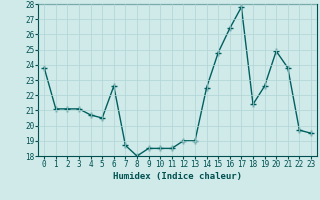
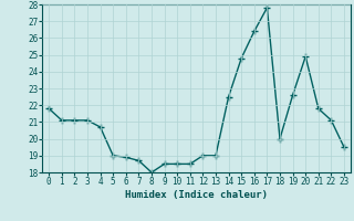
0: 23.8 -> 21.8
5: 20.5 -> 19.0
6: 22.6 -> 18.9
18: 21.4 -> 20.0
21: 23.8 -> 21.8
22: 19.7 -> 21.1
